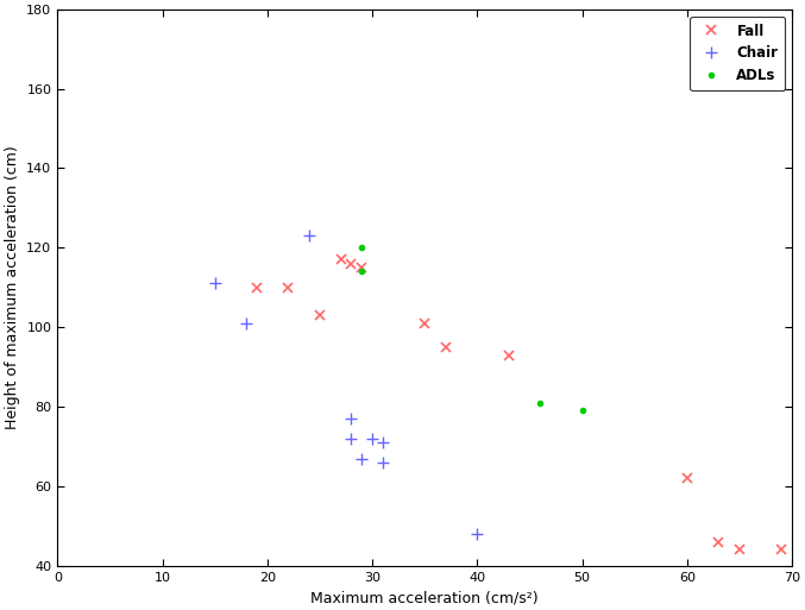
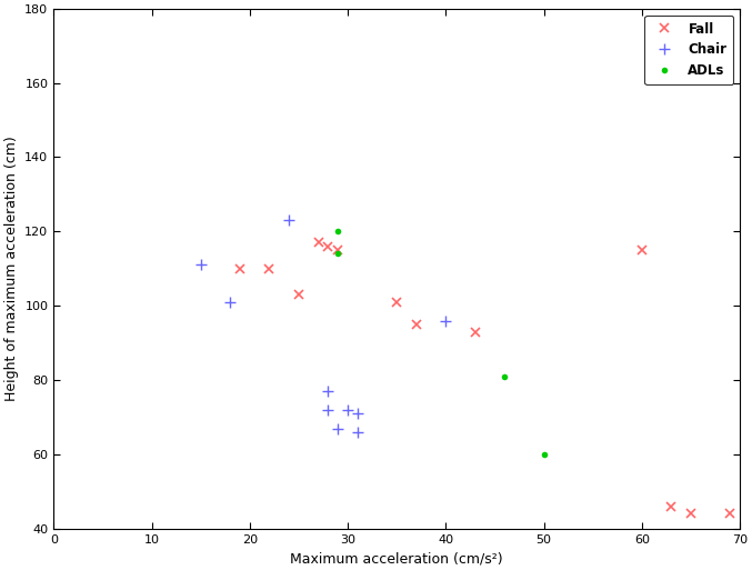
Chair/40: 48 -> 96
ADLs/50: 79 -> 60
Fall/60: 62 -> 115
